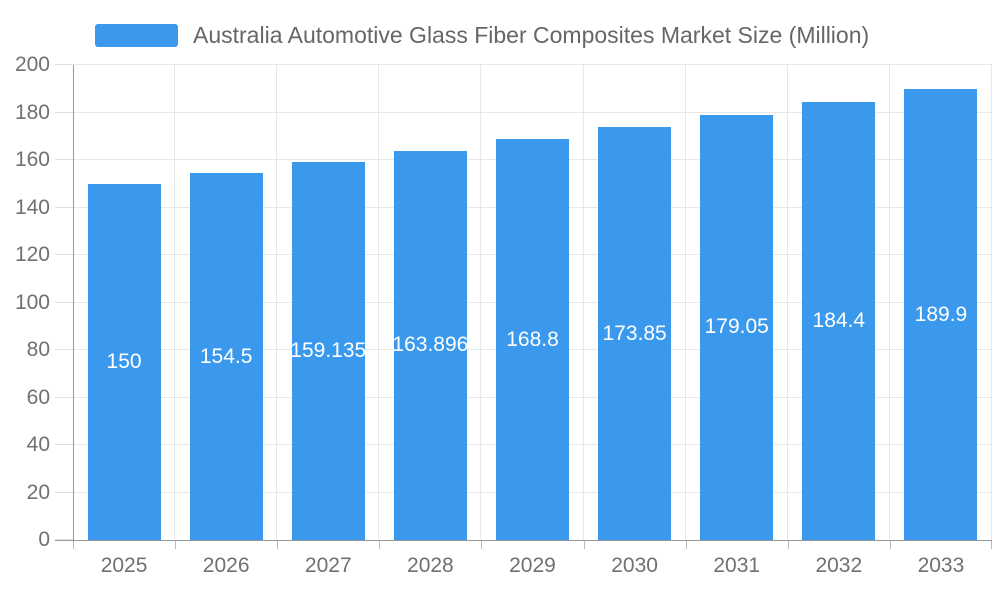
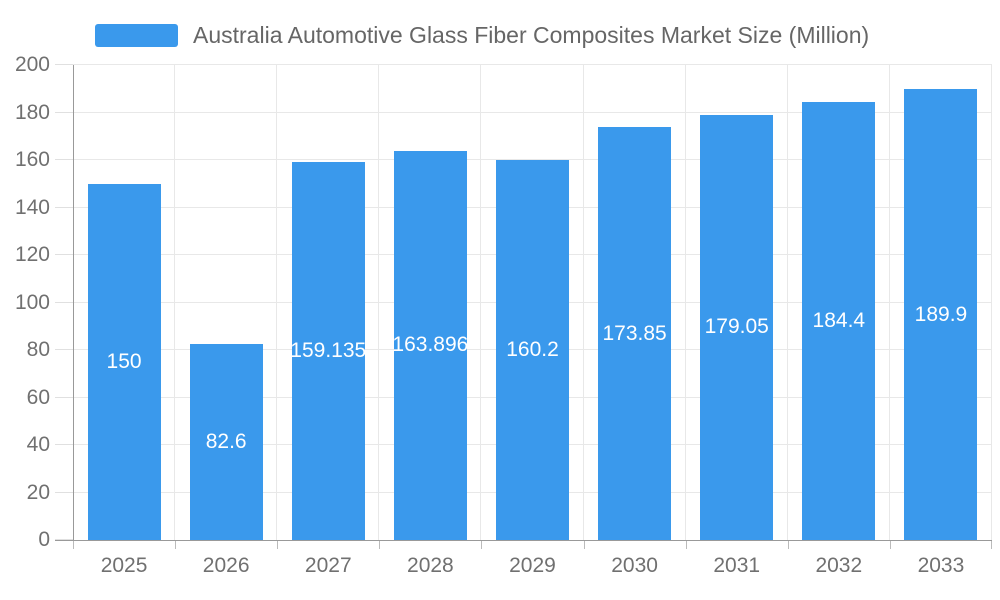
2026: 154.5 -> 82.6
2029: 168.8 -> 160.2
